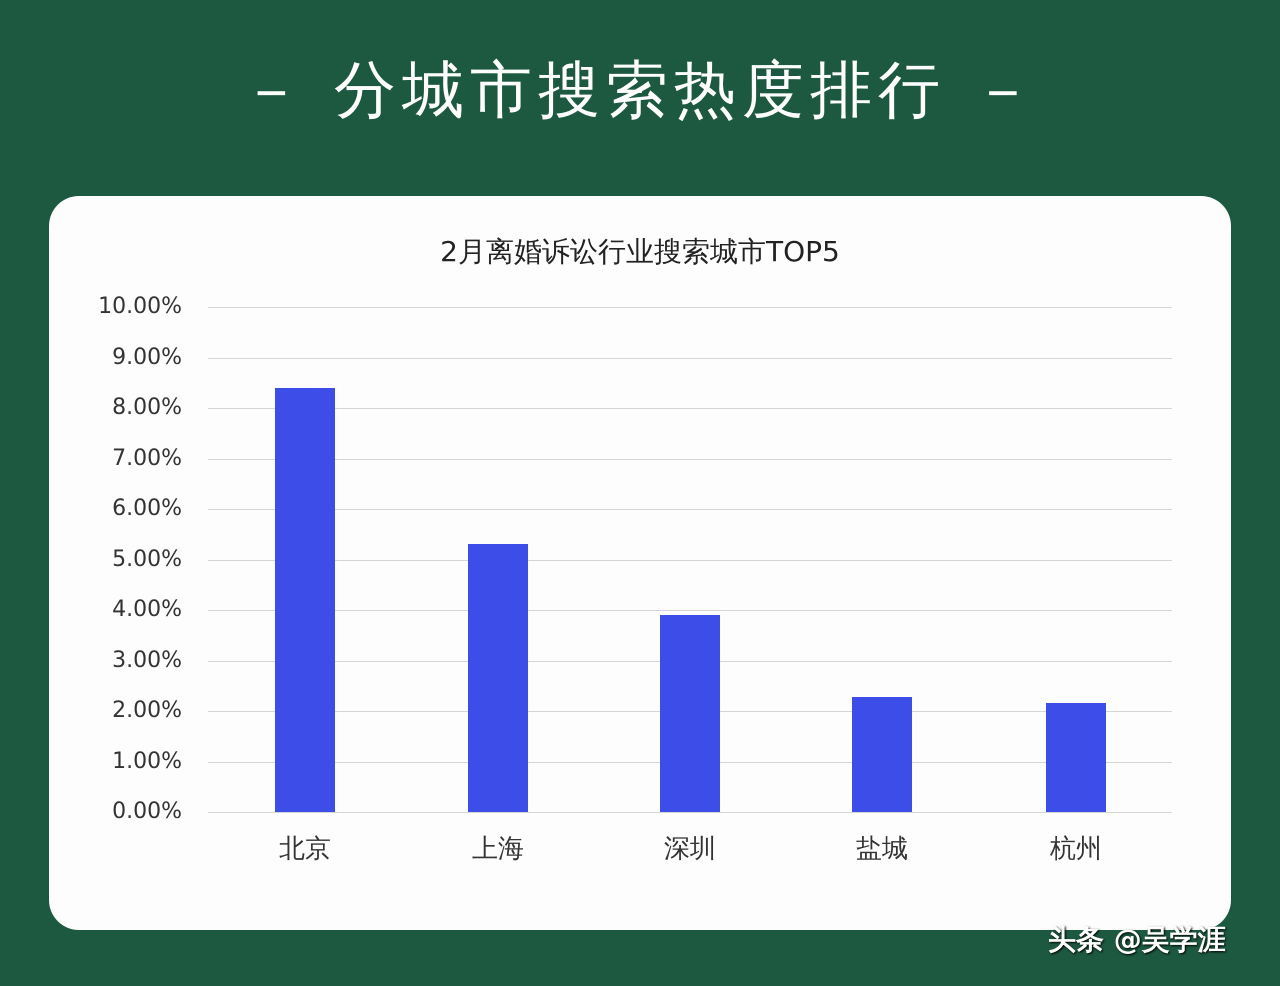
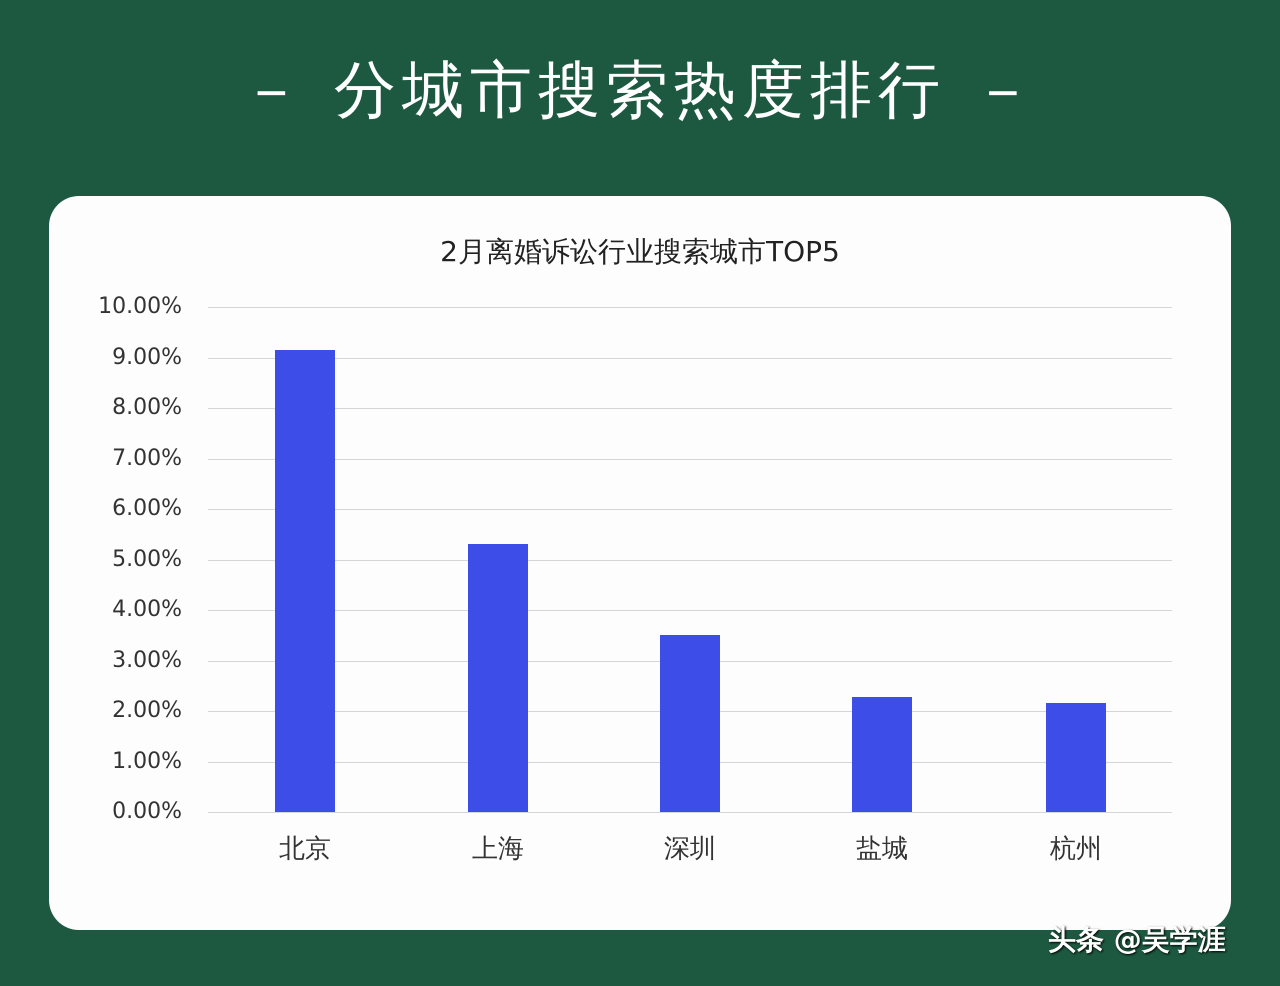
北京: 8.4% -> 9.2%
深圳: 3.9% -> 3.5%
